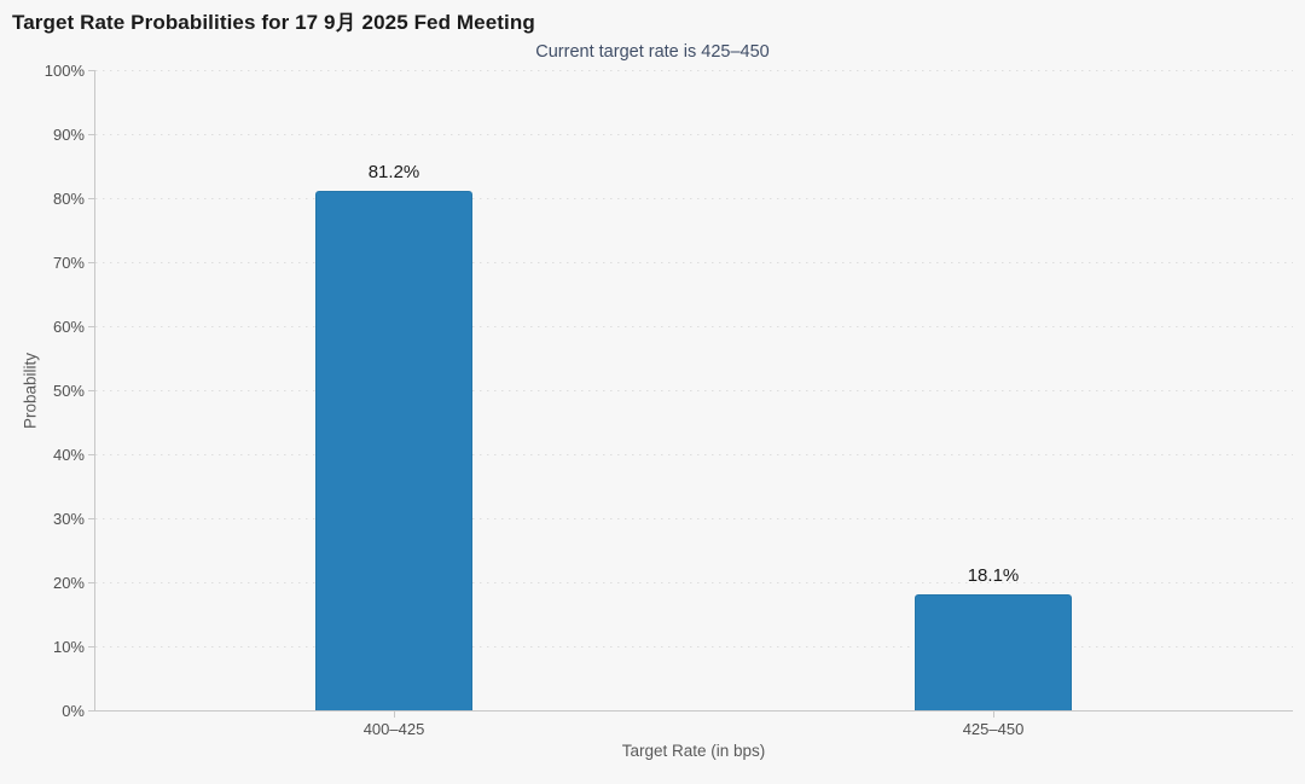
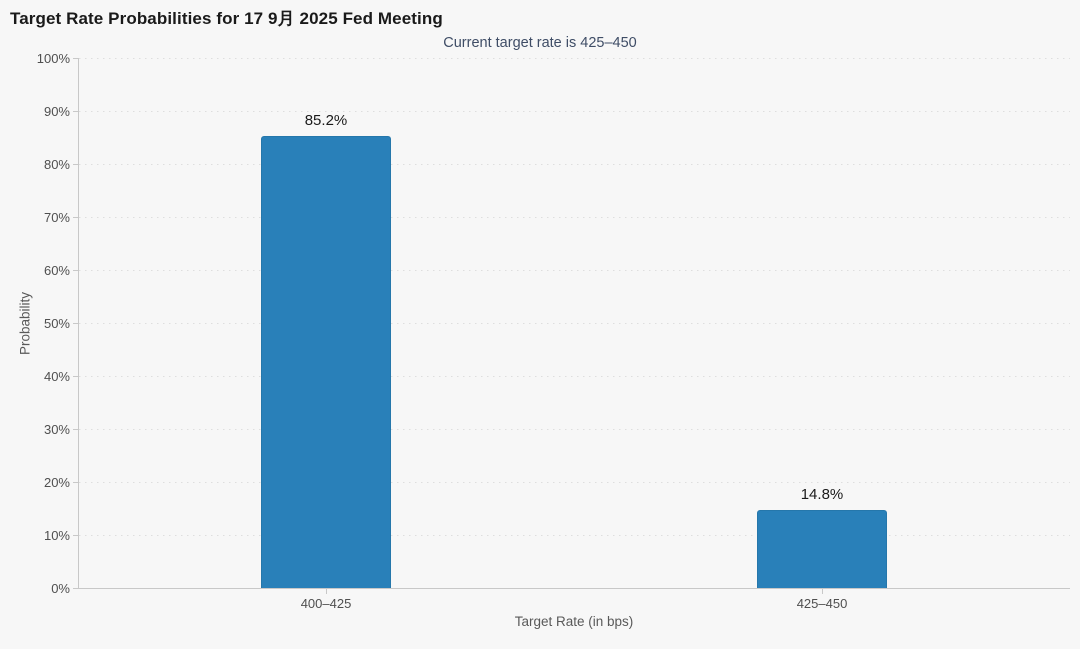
400–425: 81.2% -> 85.2%
425–450: 18.1% -> 14.8%
